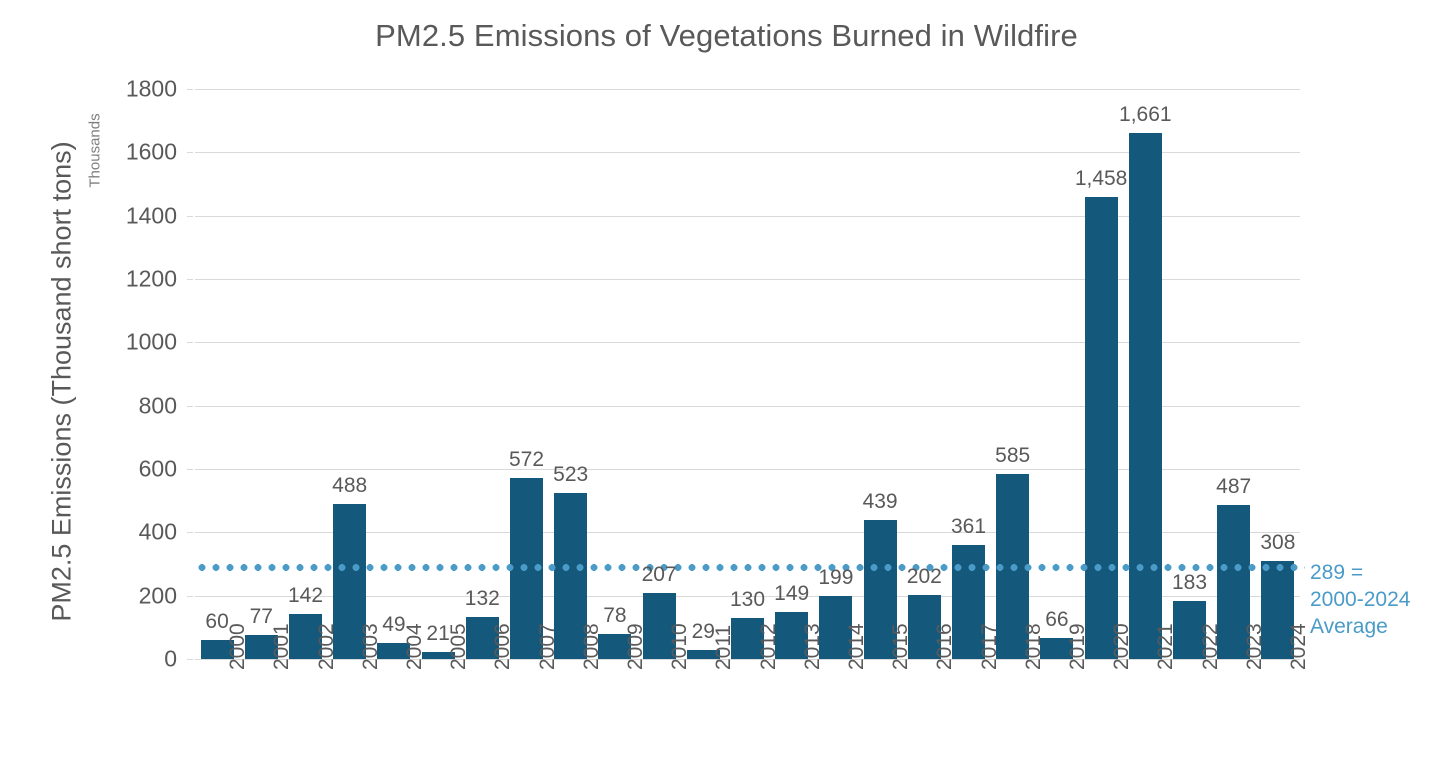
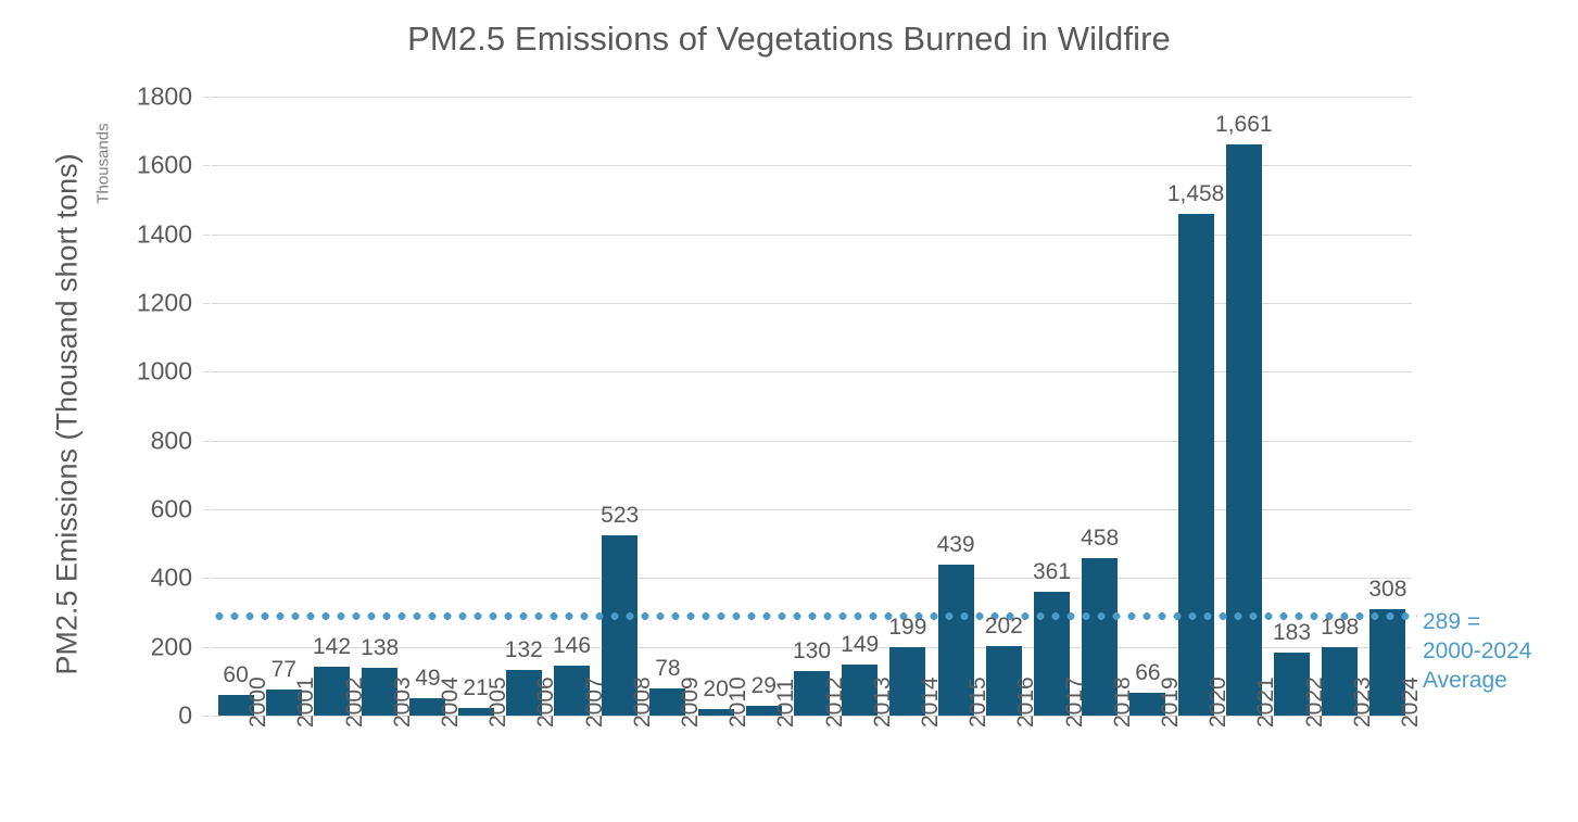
2003: 488 -> 138
2007: 572 -> 146
2010: 207 -> 20
2018: 585 -> 458
2023: 487 -> 198
